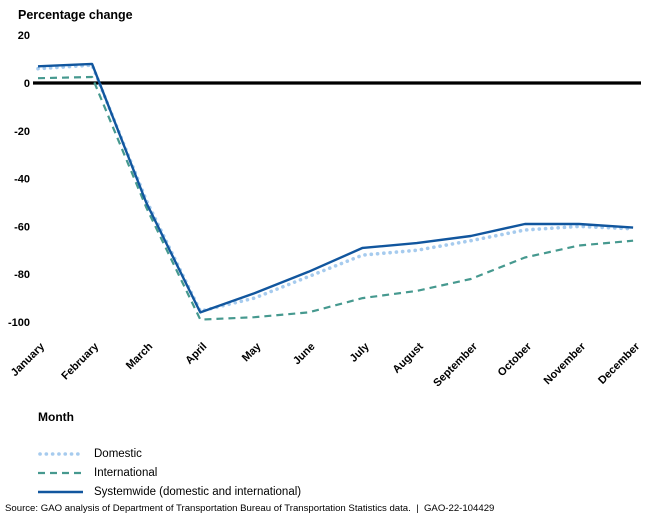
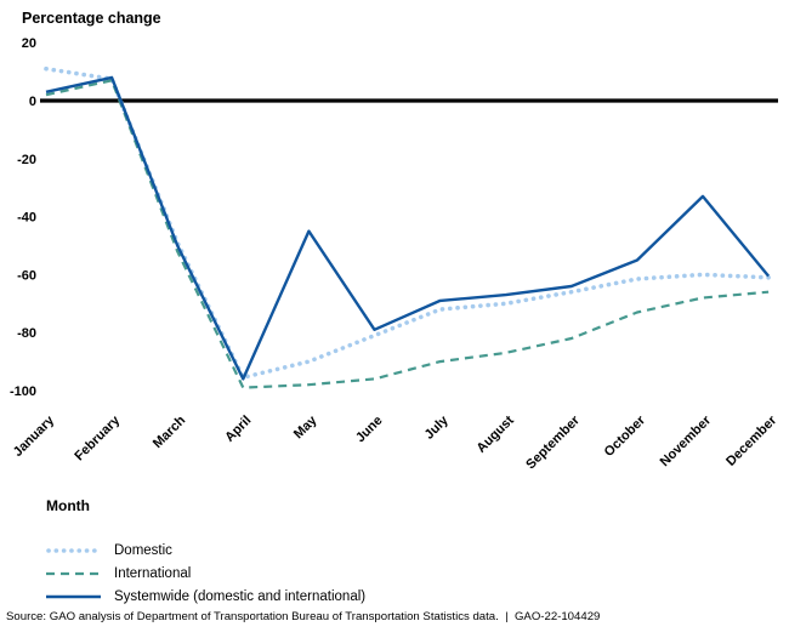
Domestic/January: 6 -> 11
Systemwide (domestic and international)/January: 7 -> 3
International/February: 2 -> 7
Systemwide (domestic and international)/May: -88 -> -45
Systemwide (domestic and international)/October: -59 -> -55
Systemwide (domestic and international)/November: -59 -> -33
